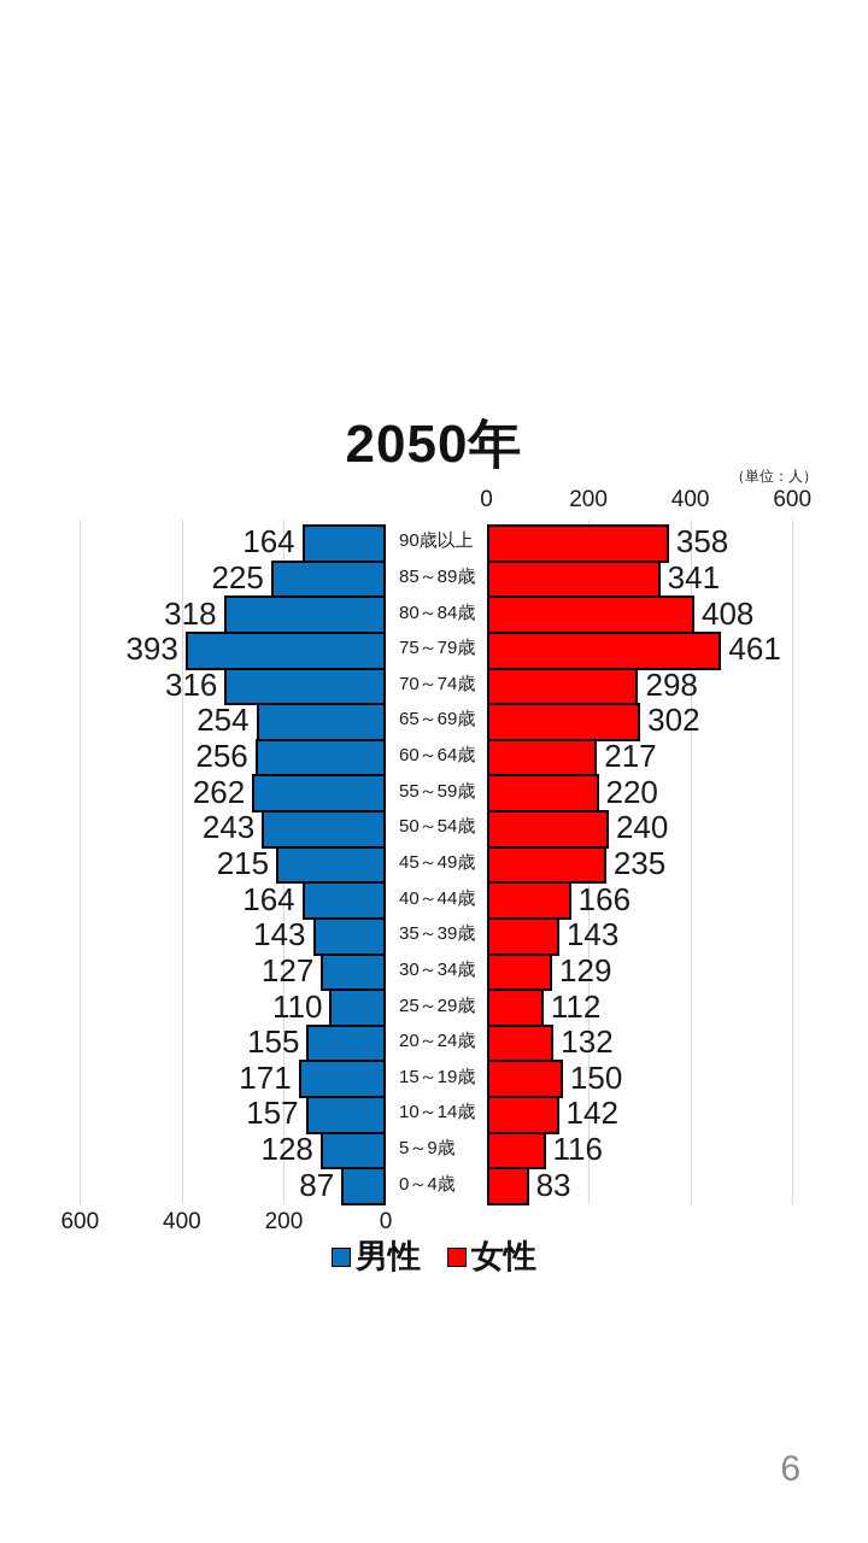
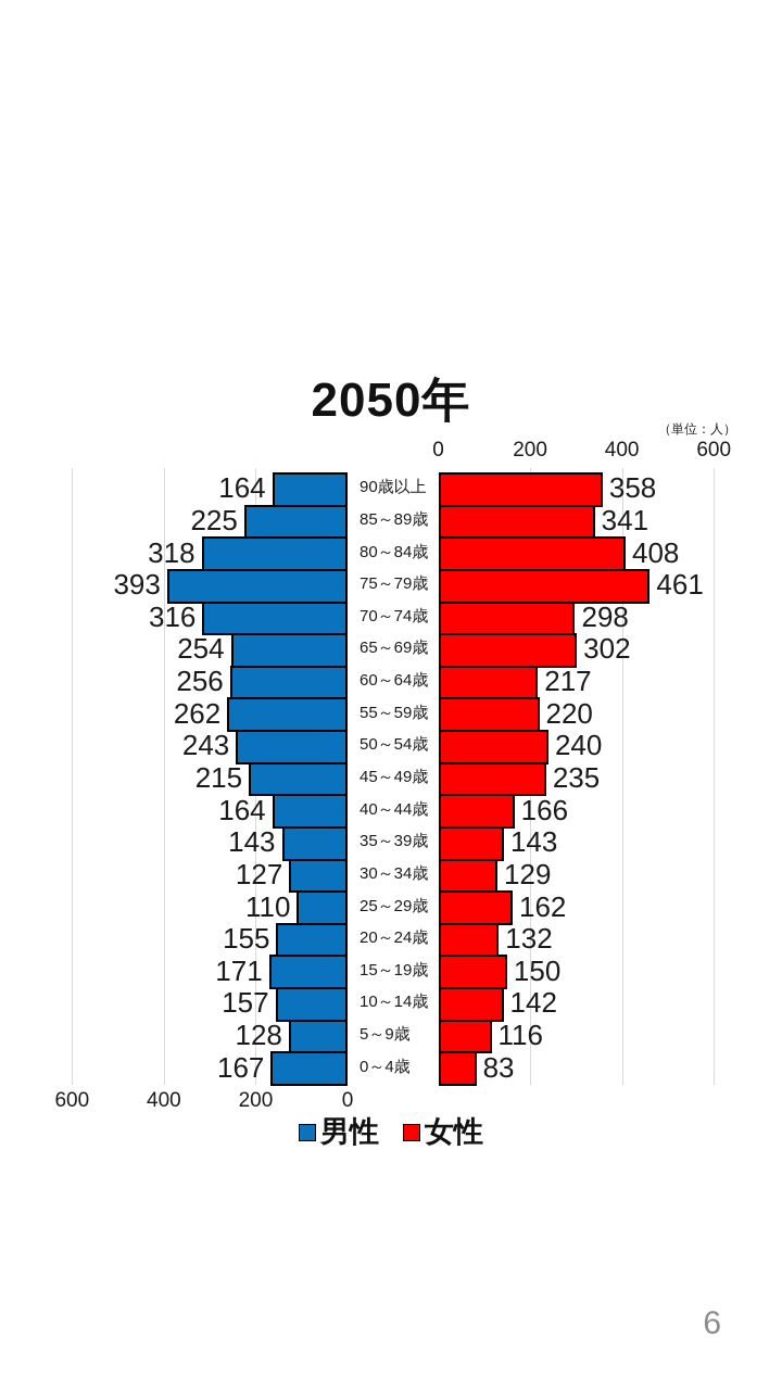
女性/25～29歳: 112 -> 162
男性/0～4歳: 87 -> 167
